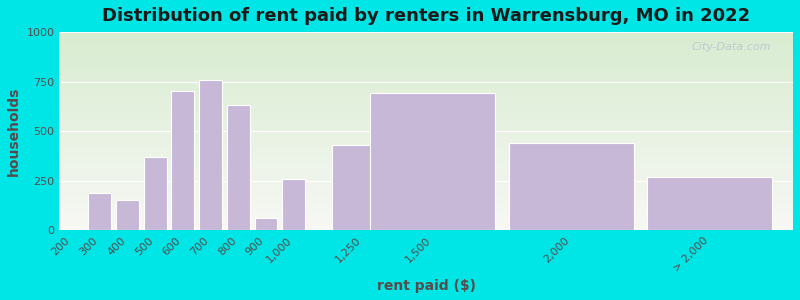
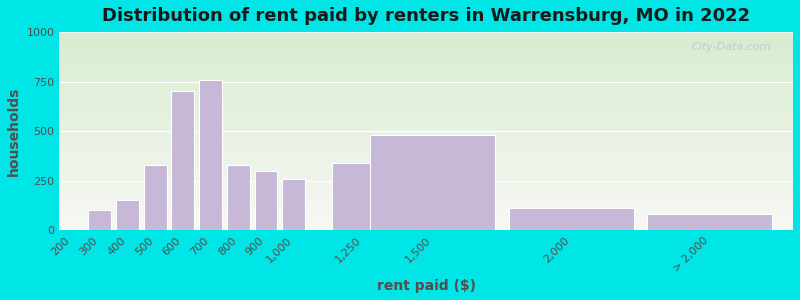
300: 190 -> 100
500: 370 -> 330
800: 630 -> 330
900: 60 -> 300
1,250: 430 -> 340
1,500: 690 -> 480
2,000: 440 -> 110
> 2,000: 270 -> 80
